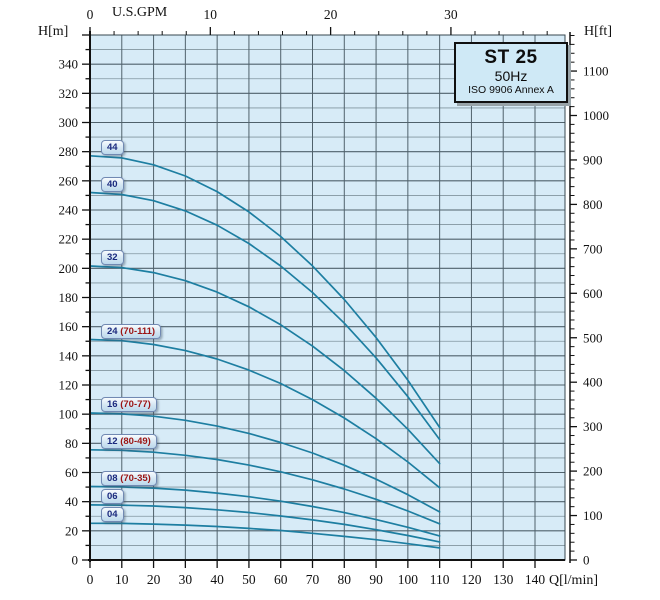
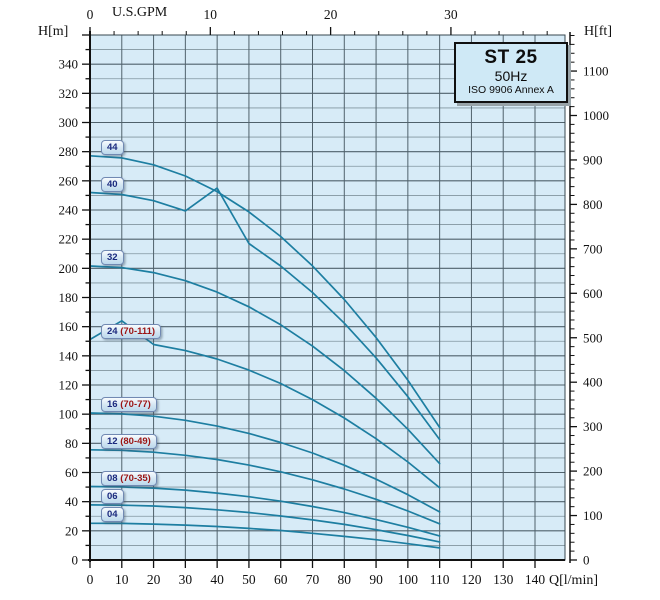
24/10: 150 -> 164
40/40: 230 -> 255
